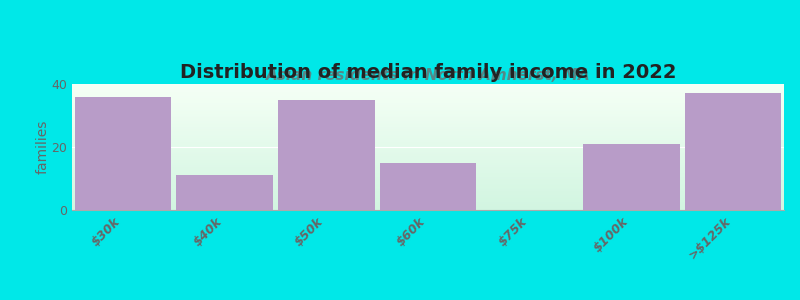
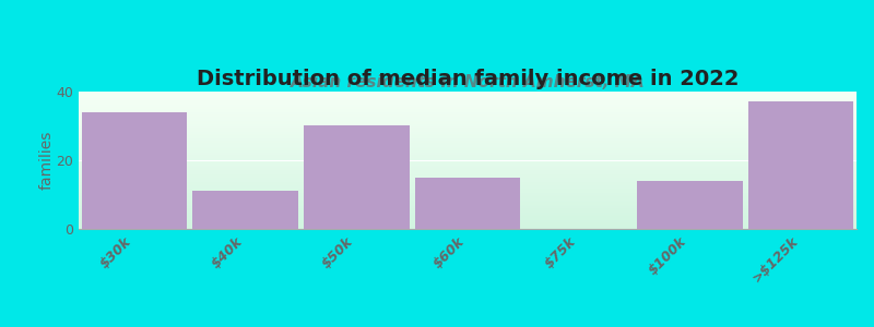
$30k: 36 -> 34
$50k: 35 -> 30
$100k: 21 -> 14
